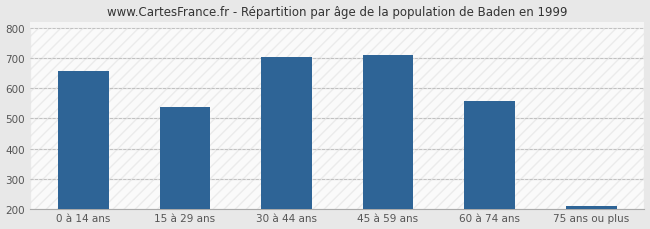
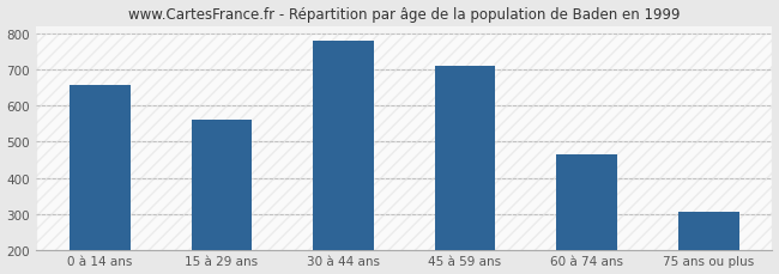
15 à 29 ans: 537 -> 560
30 à 44 ans: 703 -> 780
60 à 74 ans: 559 -> 465
75 ans ou plus: 211 -> 305
